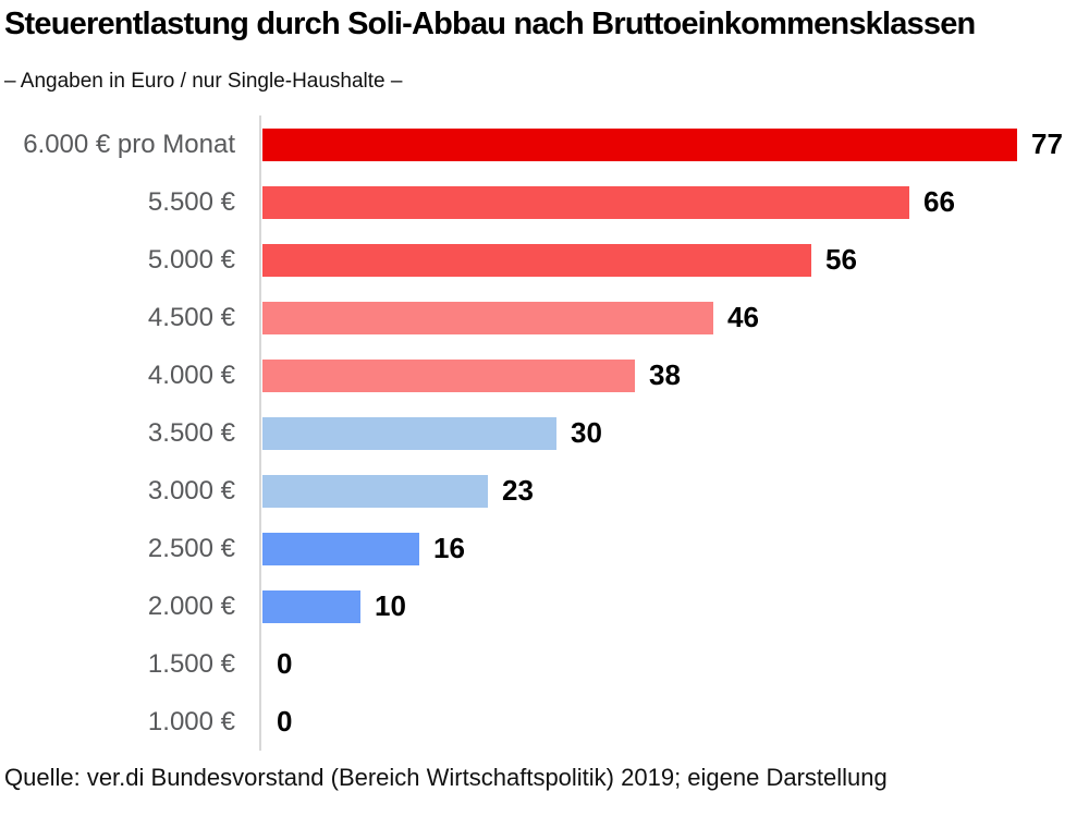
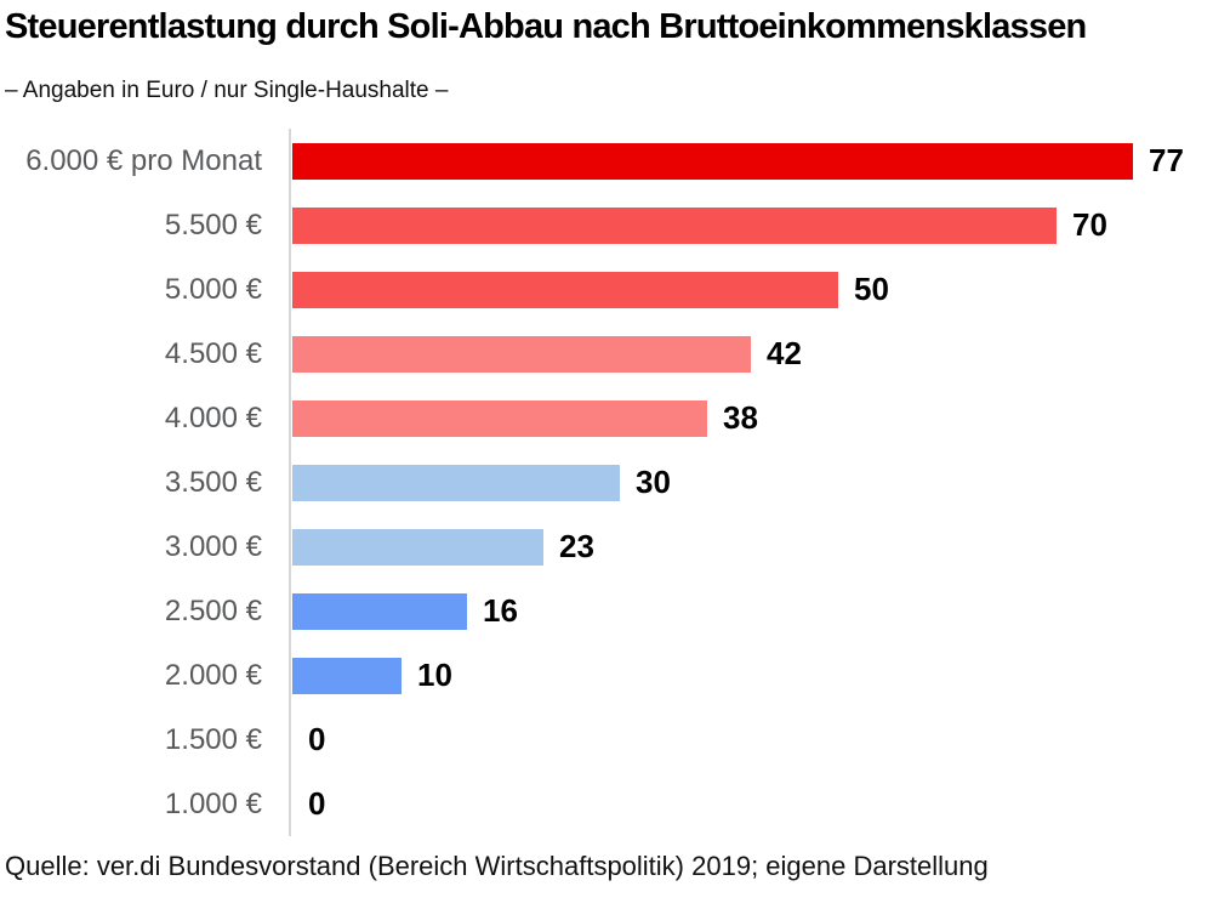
5.500 €: 66 -> 70
5.000 €: 56 -> 50
4.500 €: 46 -> 42
